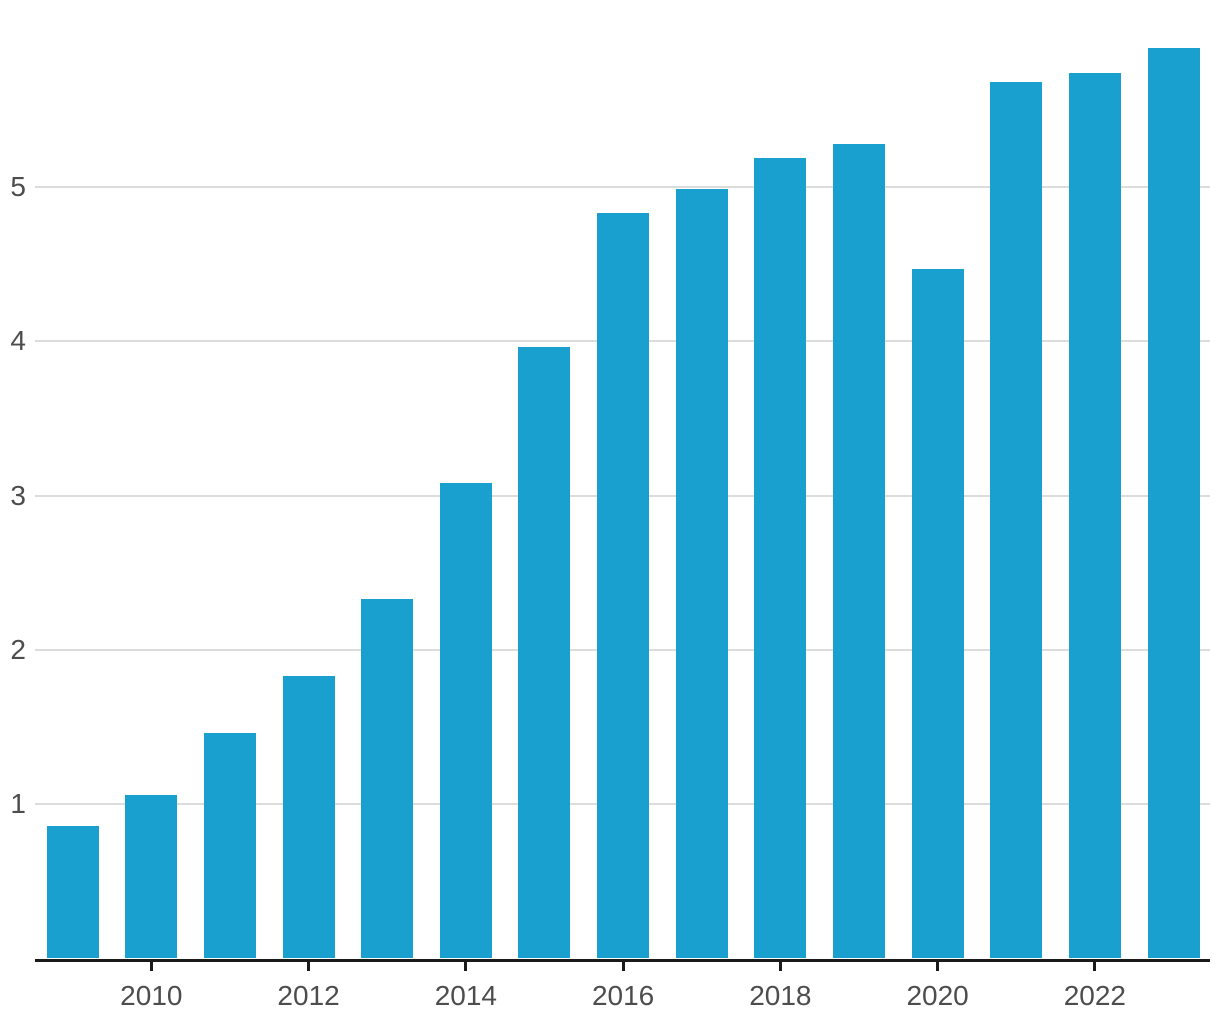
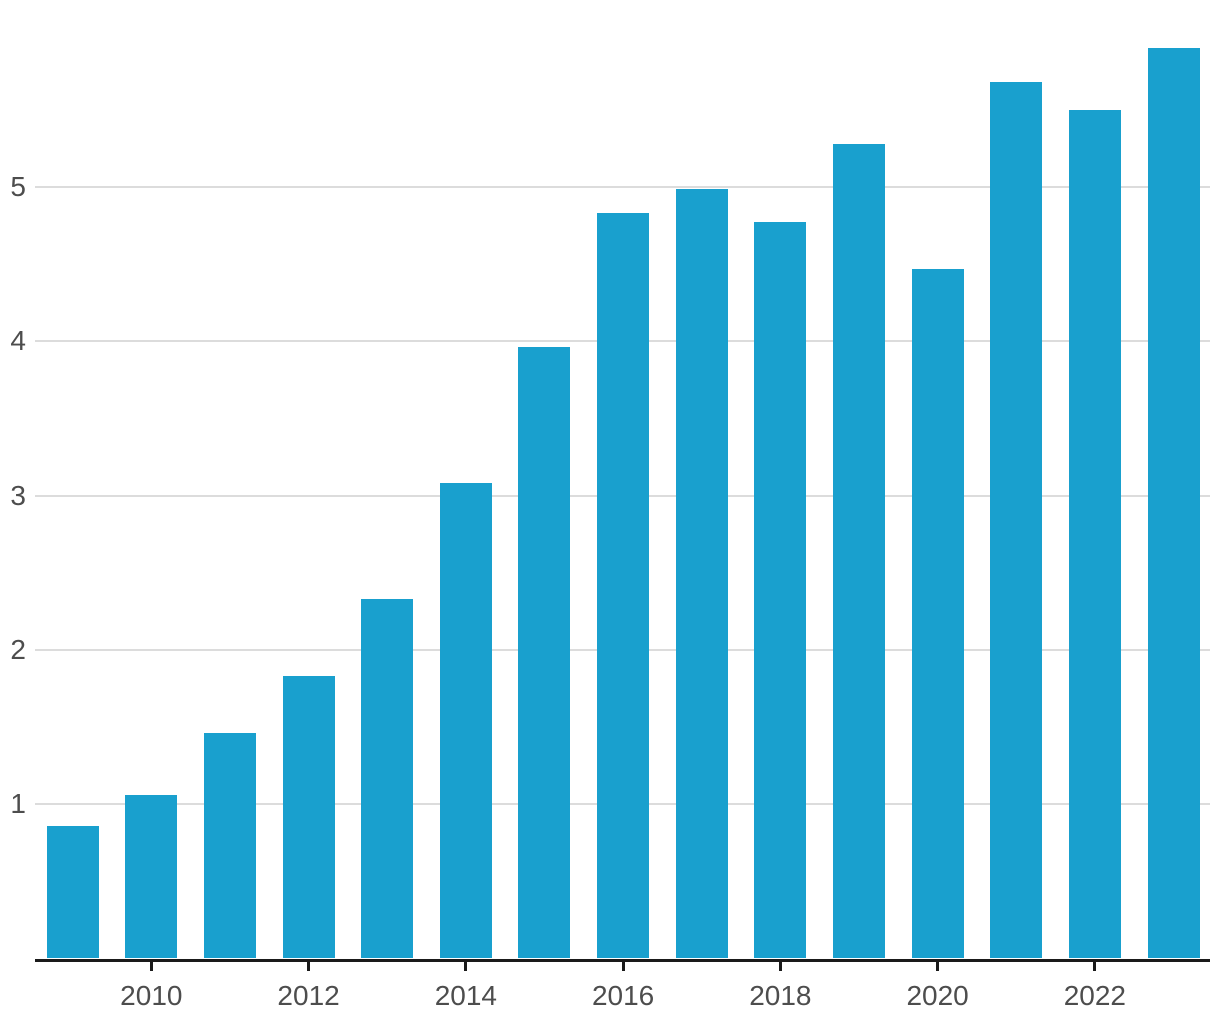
2018: 5.19 -> 4.77
2022: 5.74 -> 5.50
